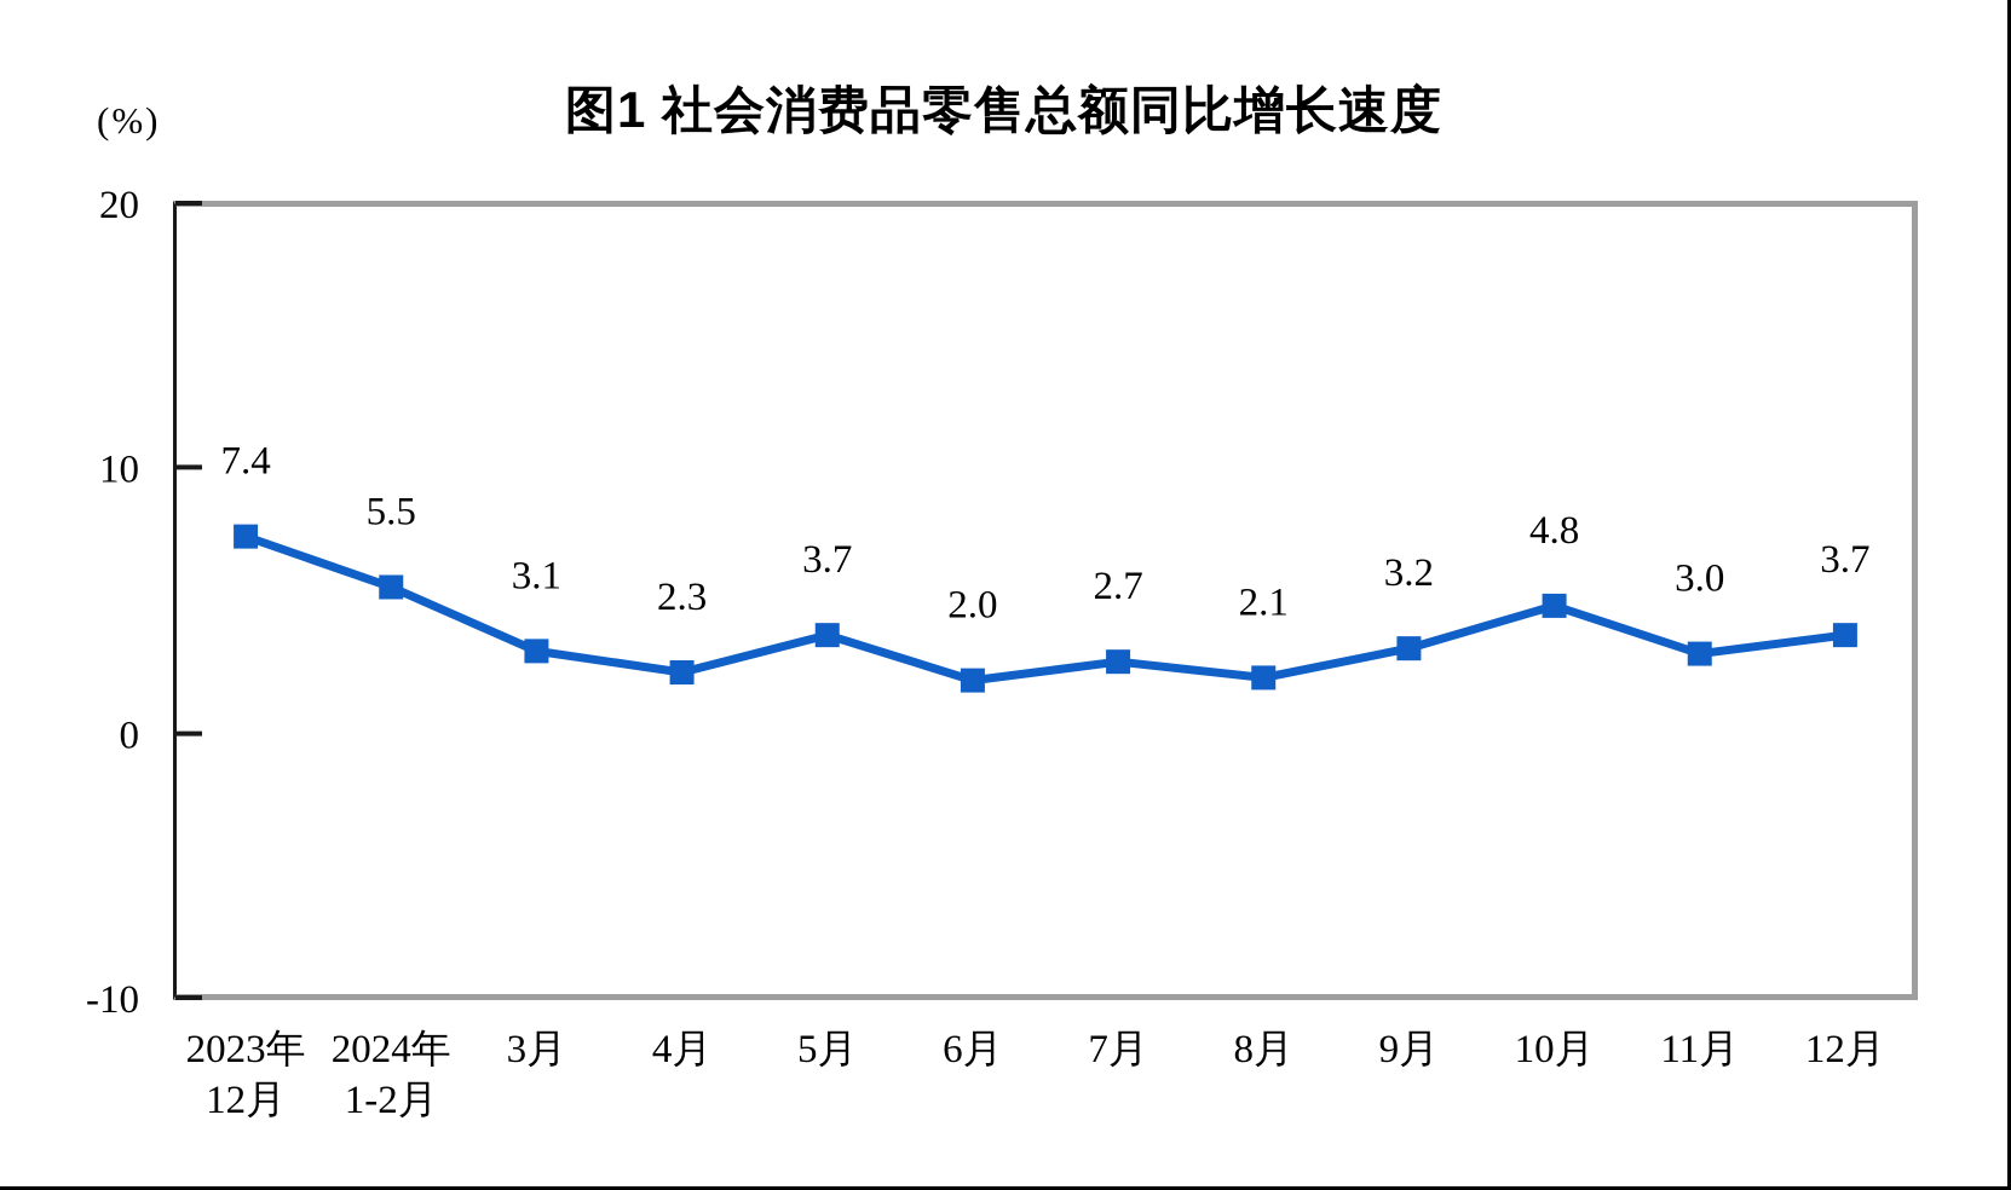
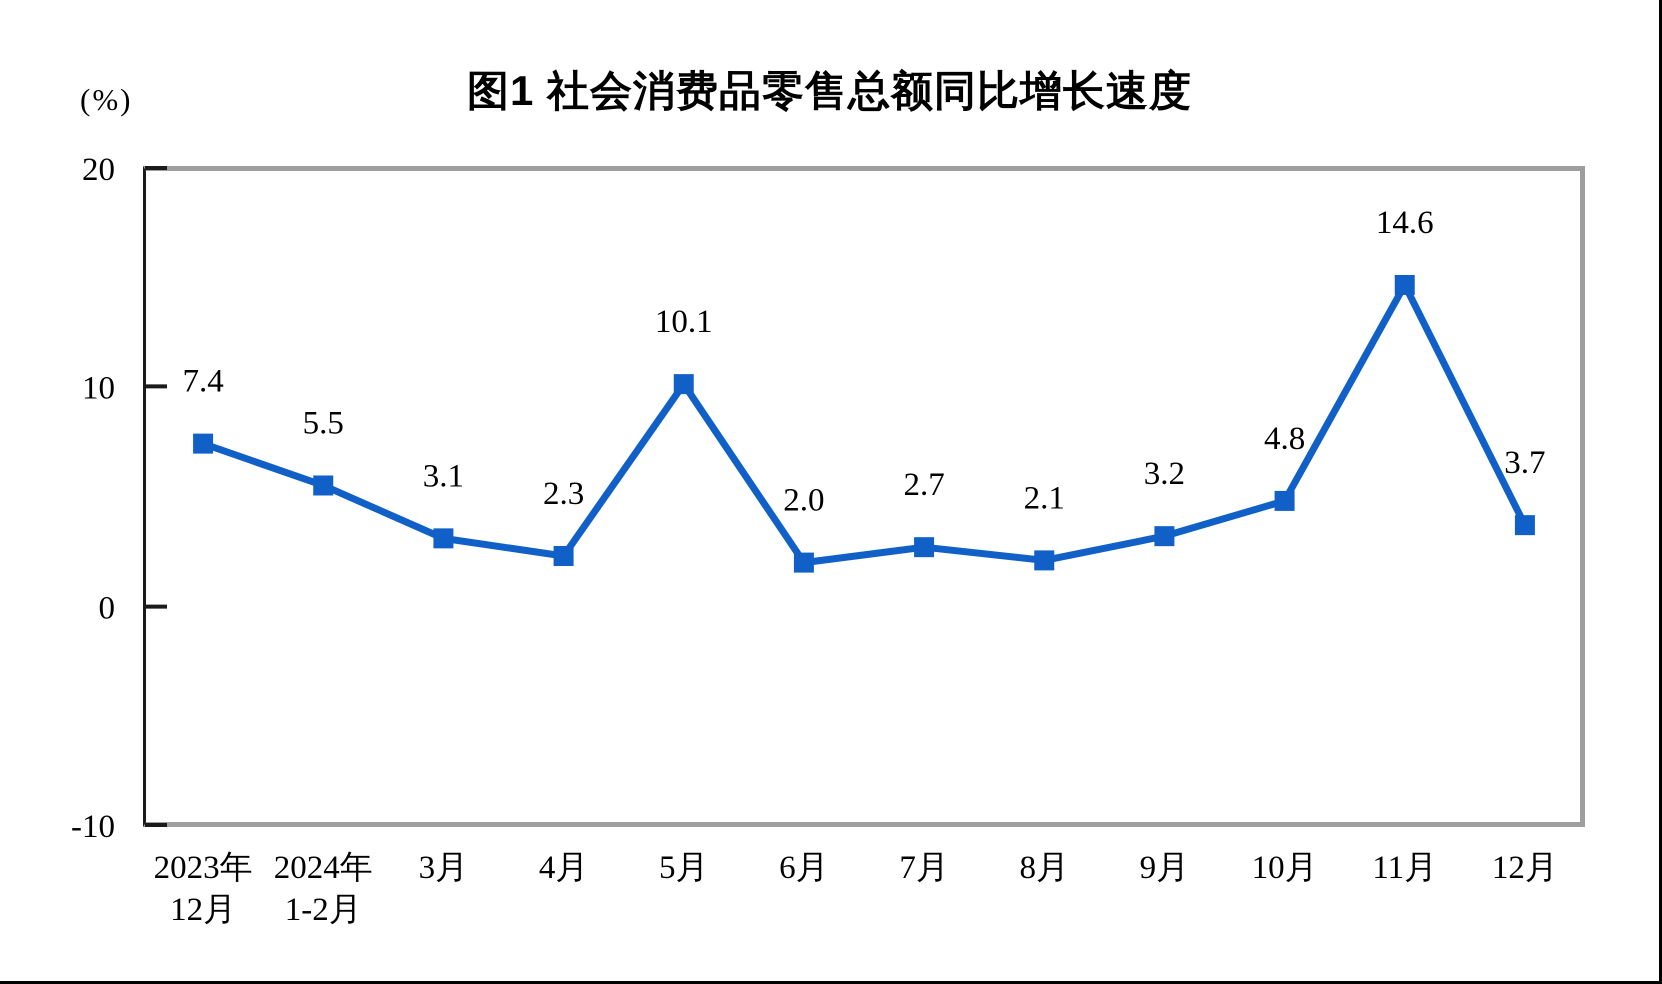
5月: 3.7 -> 10.1
11月: 3.0 -> 14.6
